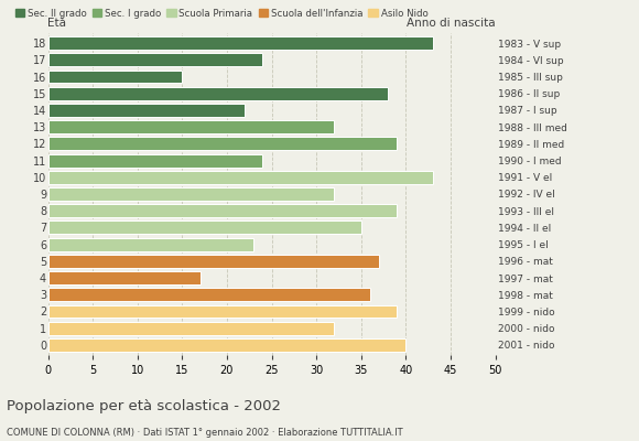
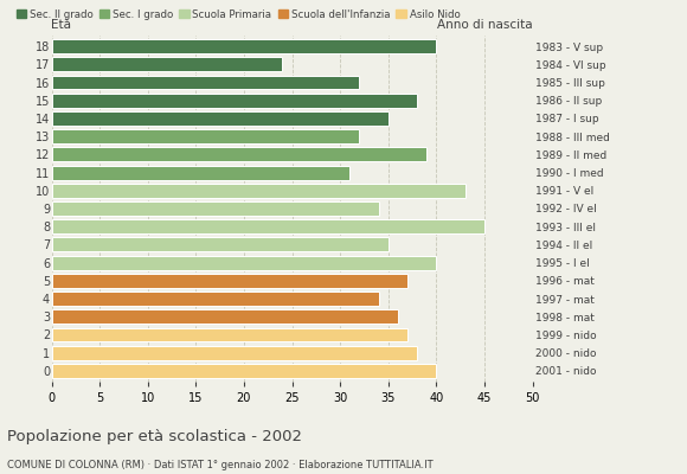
18: 43 -> 40
16: 15 -> 32
14: 22 -> 35
11: 24 -> 31
9: 32 -> 34
8: 39 -> 45
6: 23 -> 40
4: 17 -> 34
2: 39 -> 37
1: 32 -> 38
